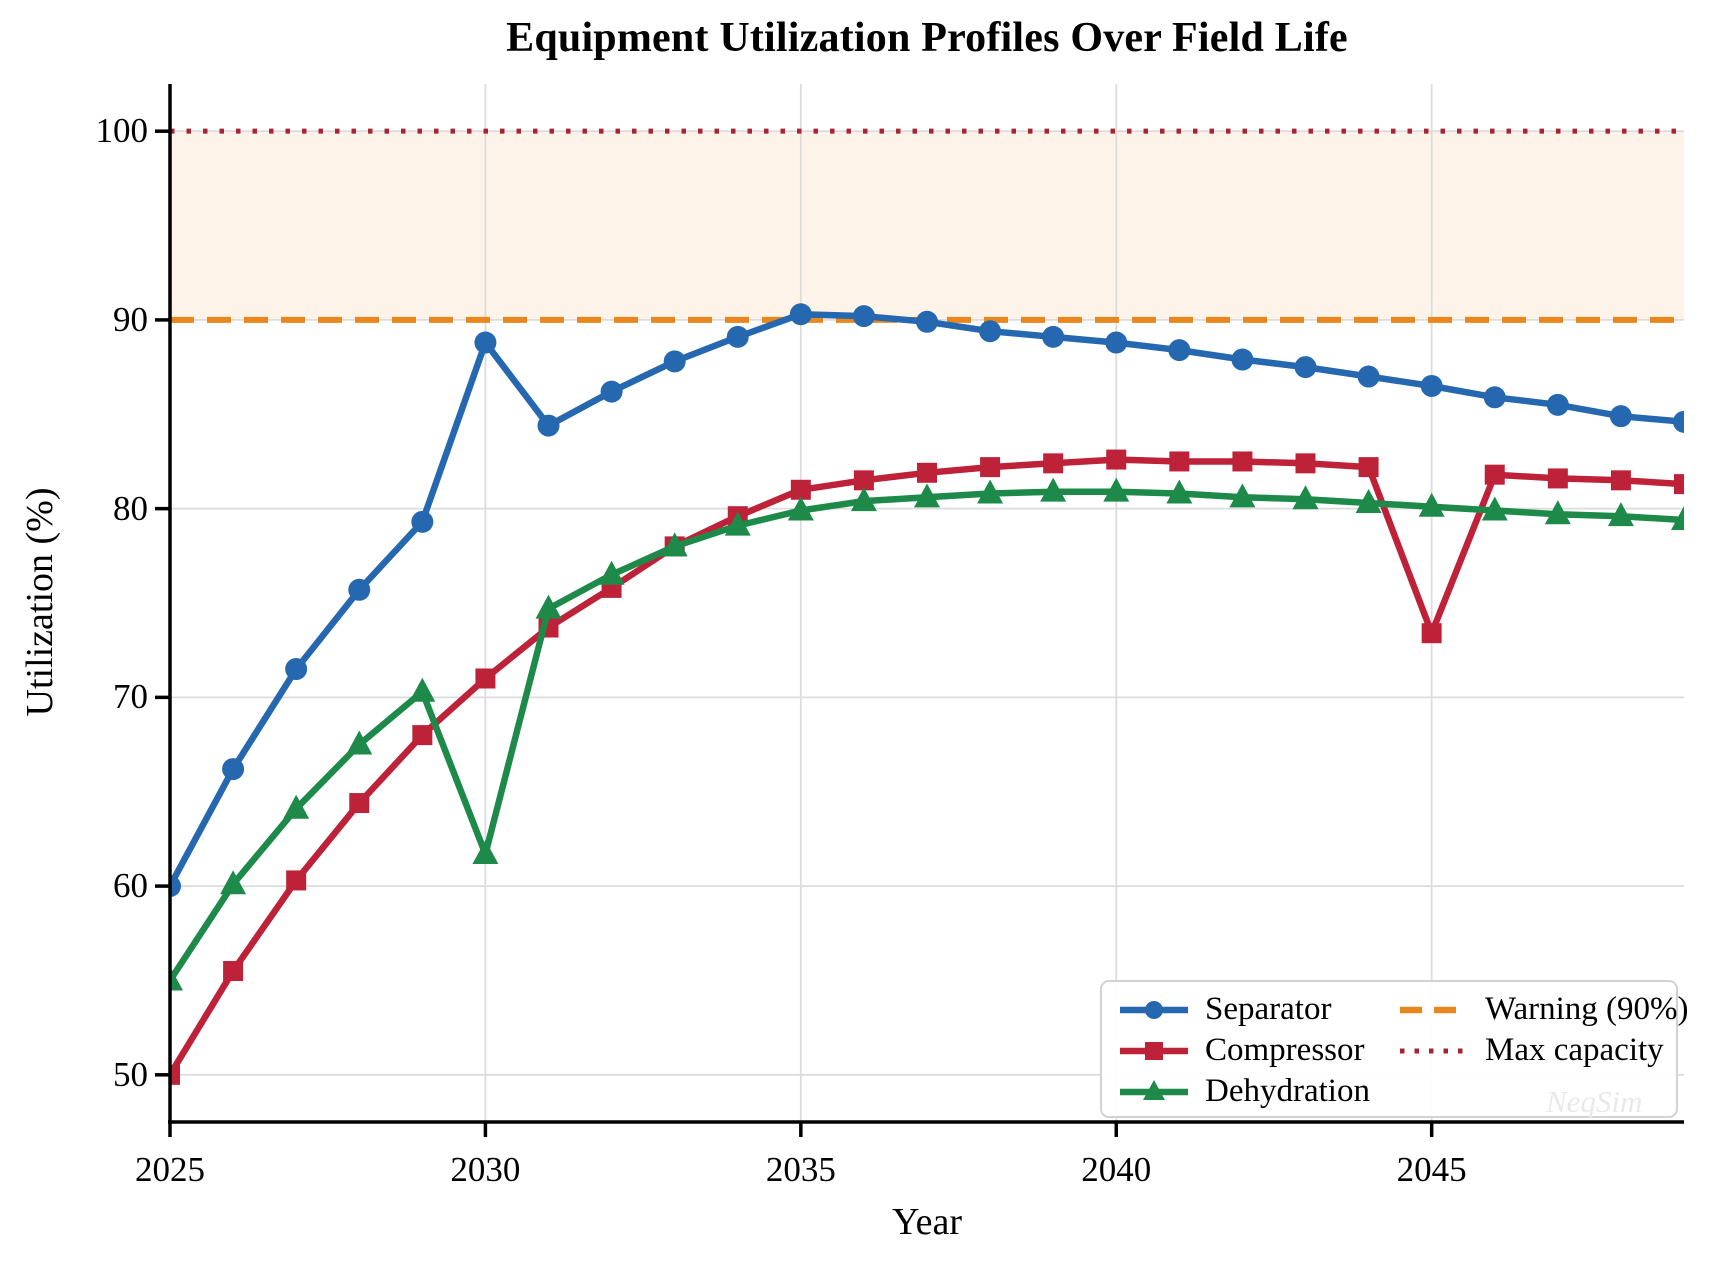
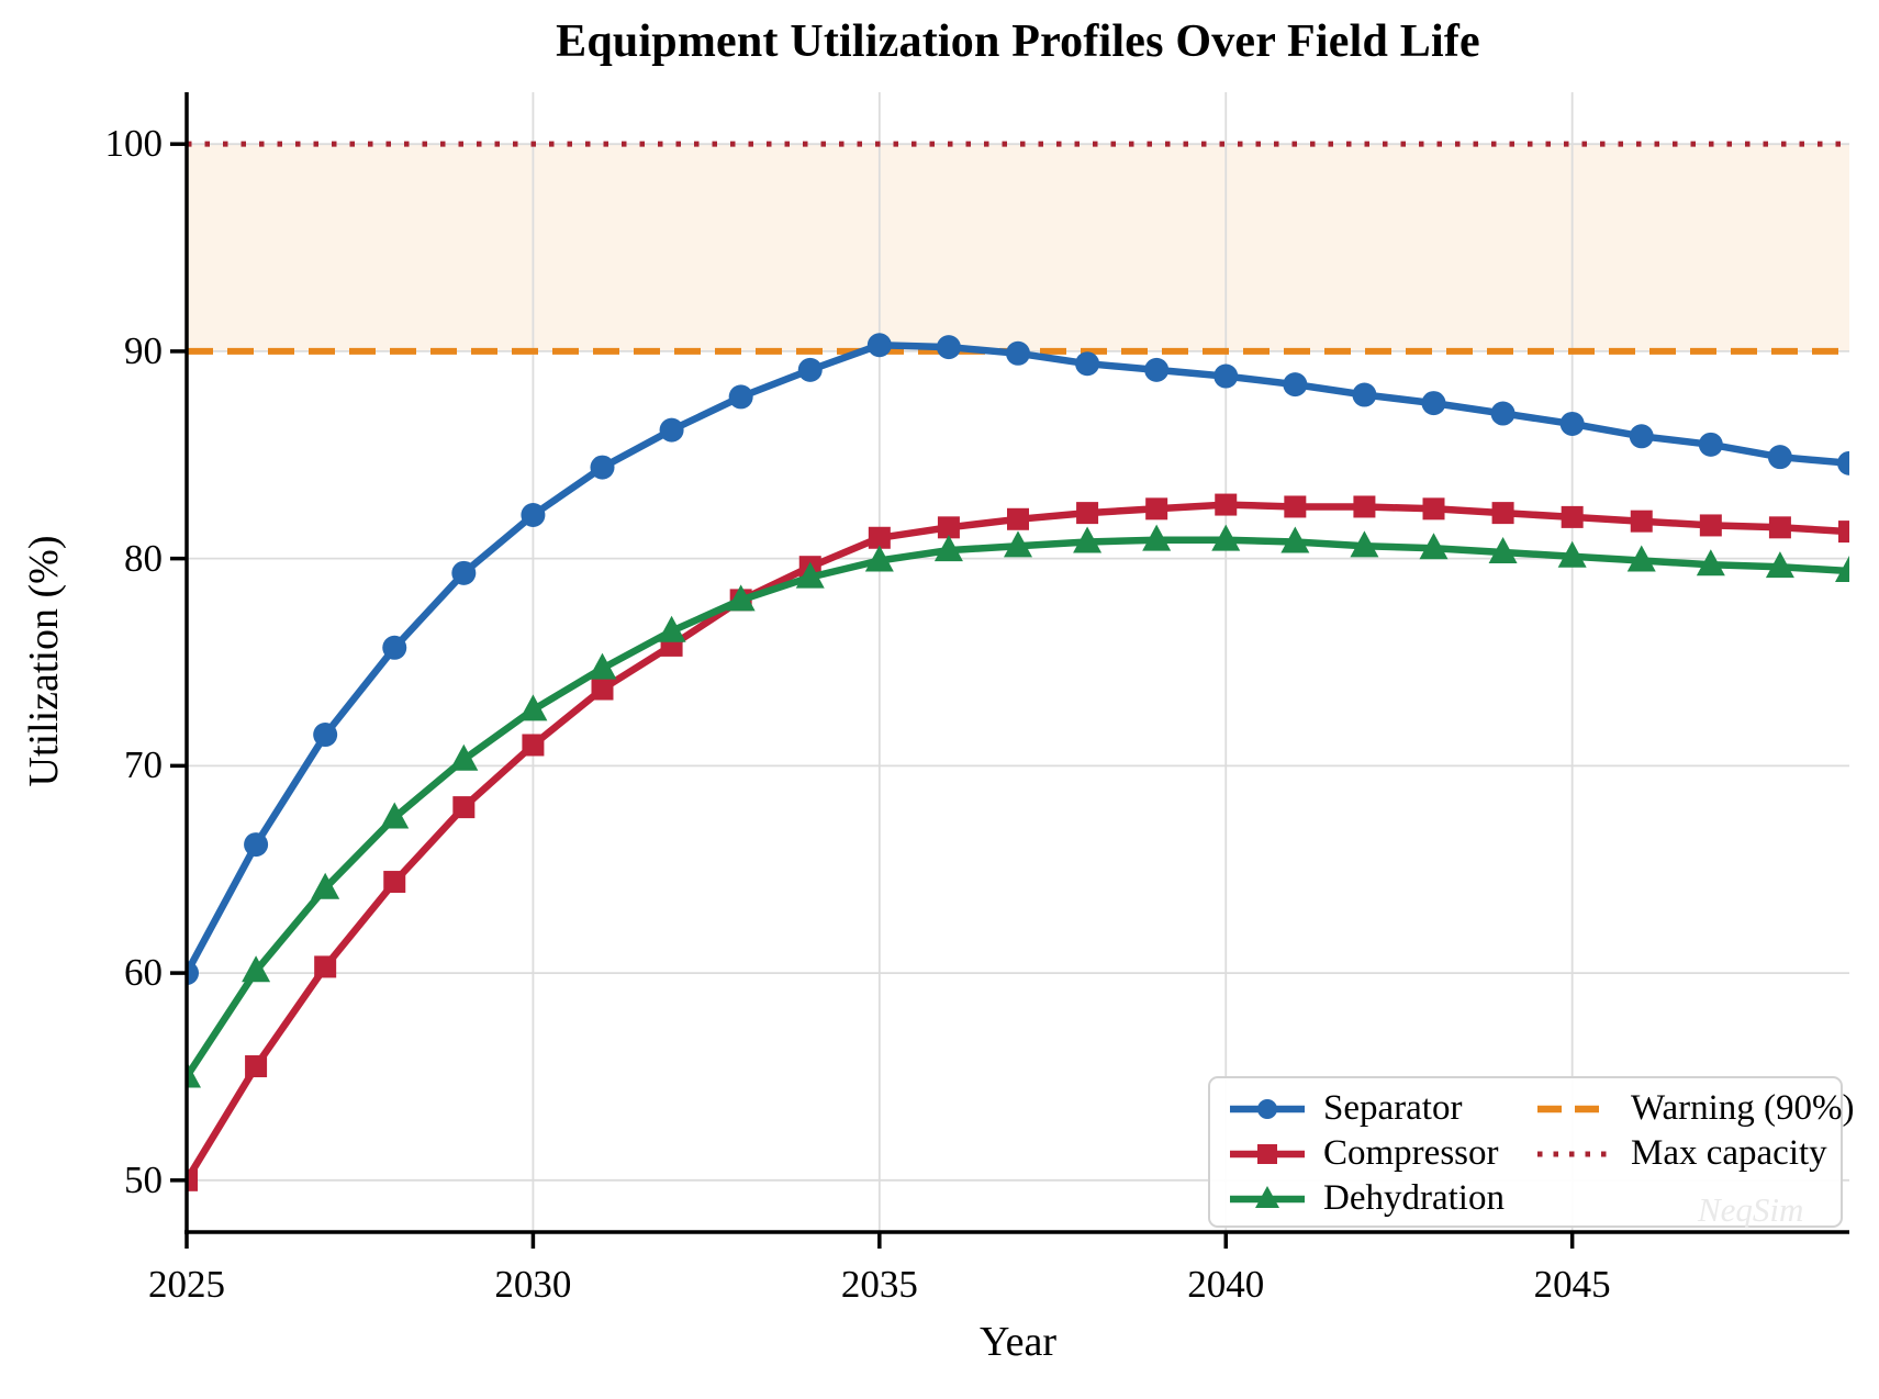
Separator/2030: 88.8 -> 82.1
Dehydration/2030: 61.7 -> 72.7
Compressor/2045: 73.4 -> 82.0
